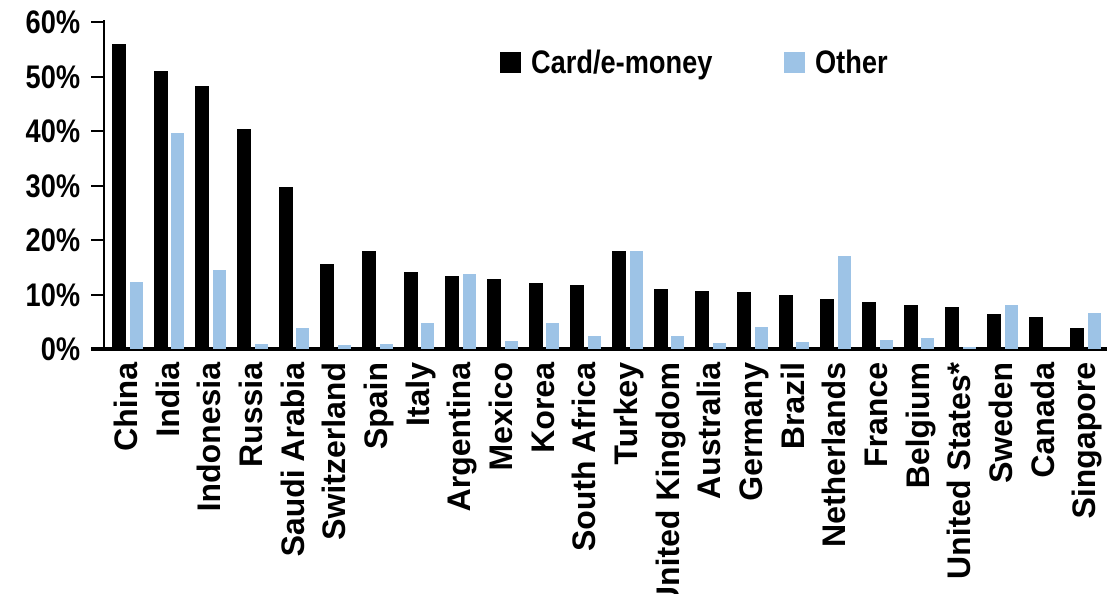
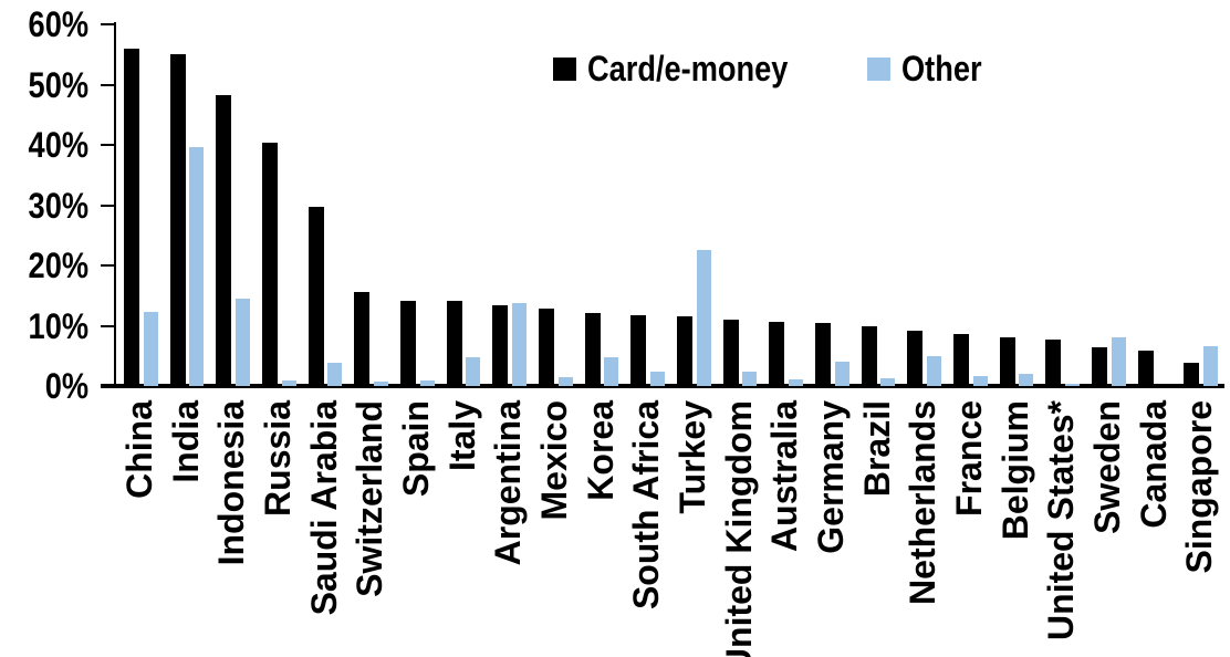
Card/e-money/India: 51% -> 55%
Card/e-money/Spain: 18% -> 14%
Card/e-money/Turkey: 18% -> 12%
Other/Turkey: 18% -> 22%
Other/Netherlands: 17% -> 5%
